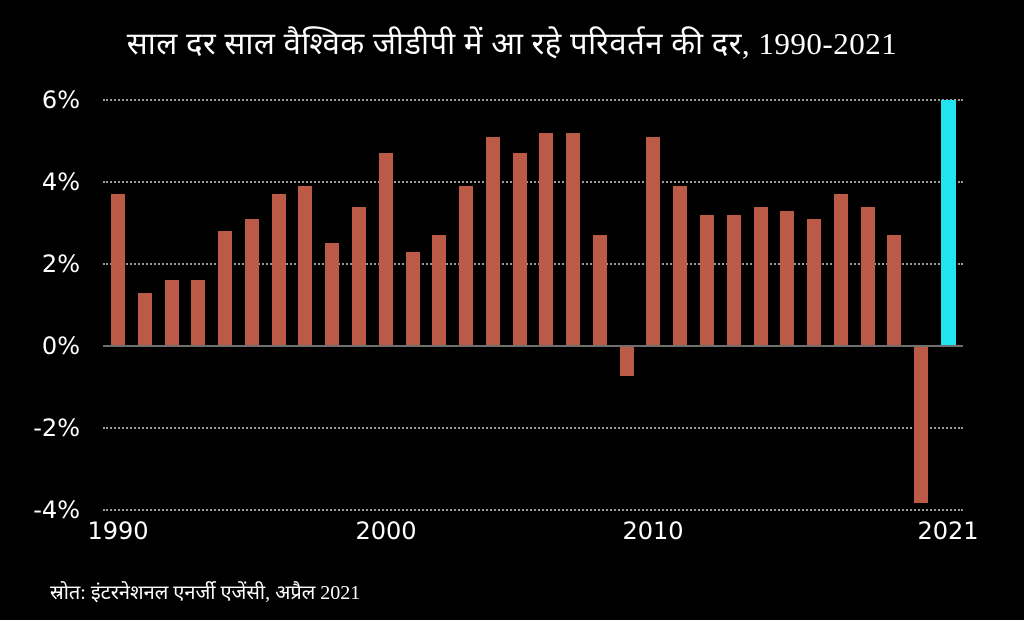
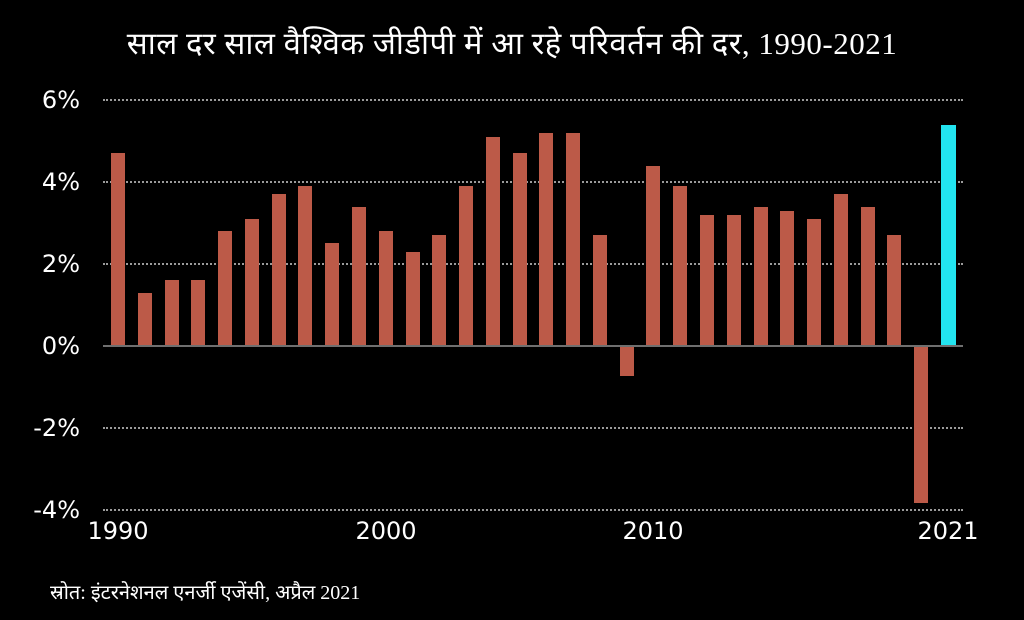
1990: 3.7% -> 4.7%
2000: 4.7% -> 2.8%
2010: 5.1% -> 4.4%
2021: 6.0% -> 5.4%
